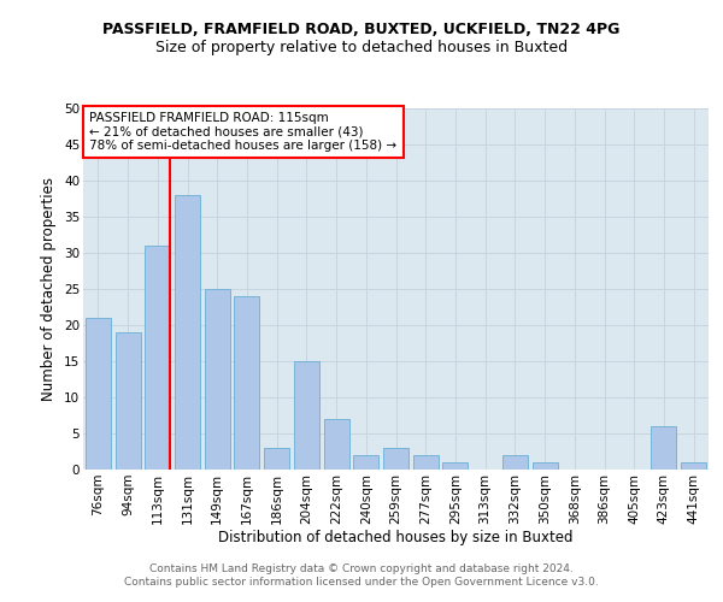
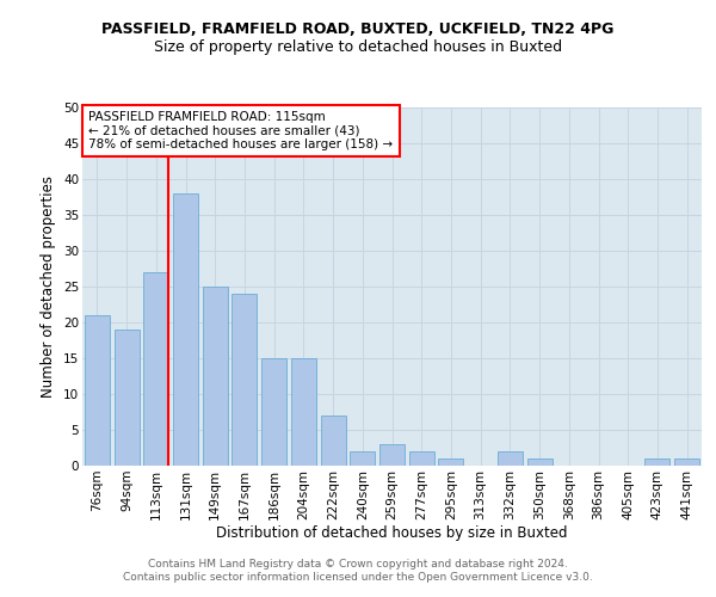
113sqm: 31 -> 27
186sqm: 3 -> 15
423sqm: 6 -> 1
